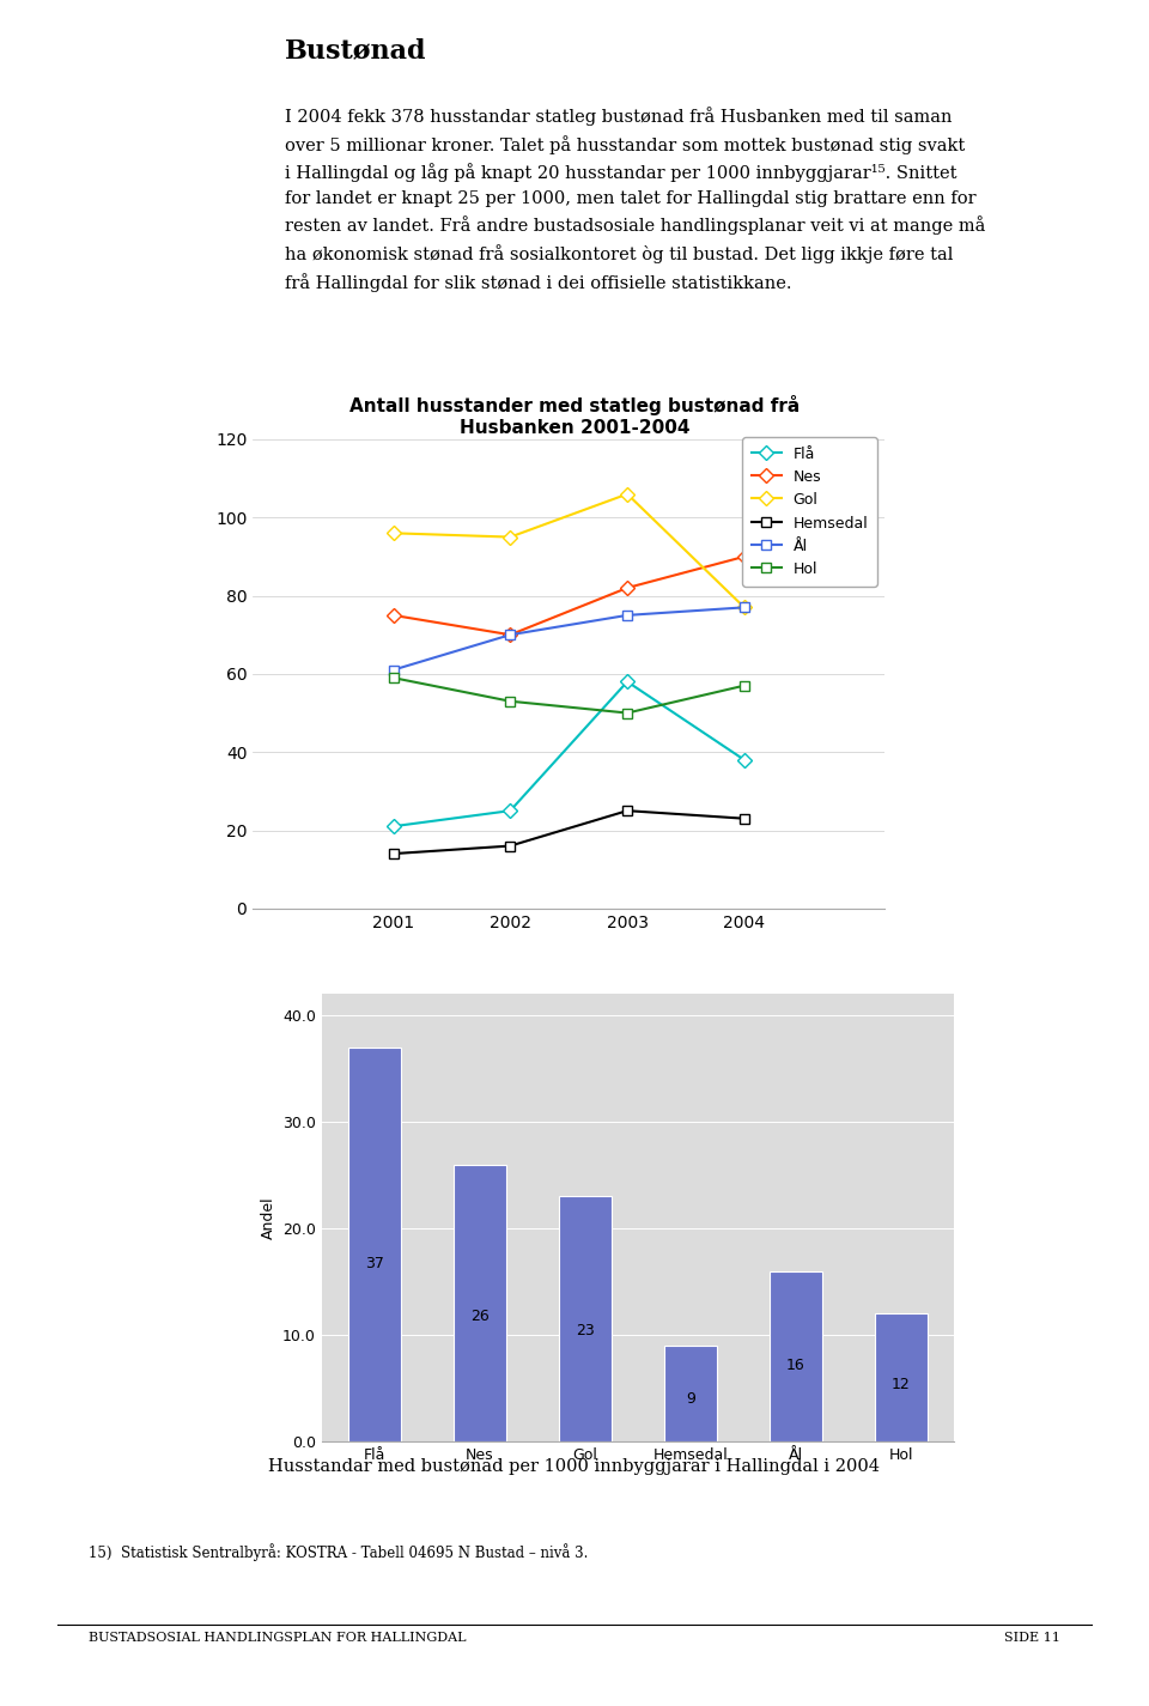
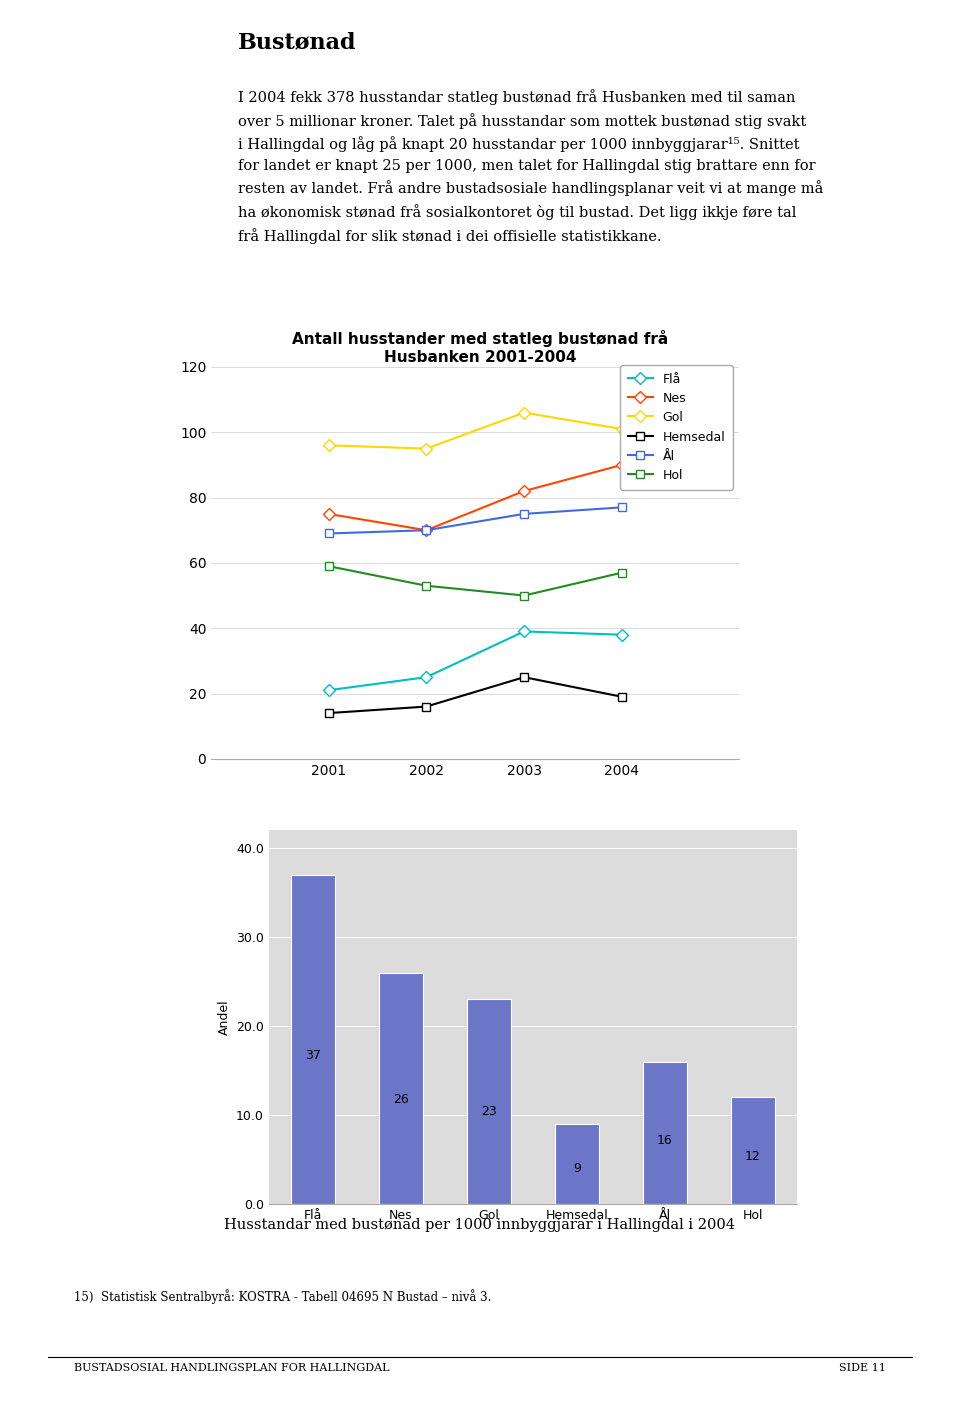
Ål/2001: 61 -> 69
Flå/2003: 58 -> 39
Gol/2004: 77 -> 101
Hemsedal/2004: 23 -> 19
